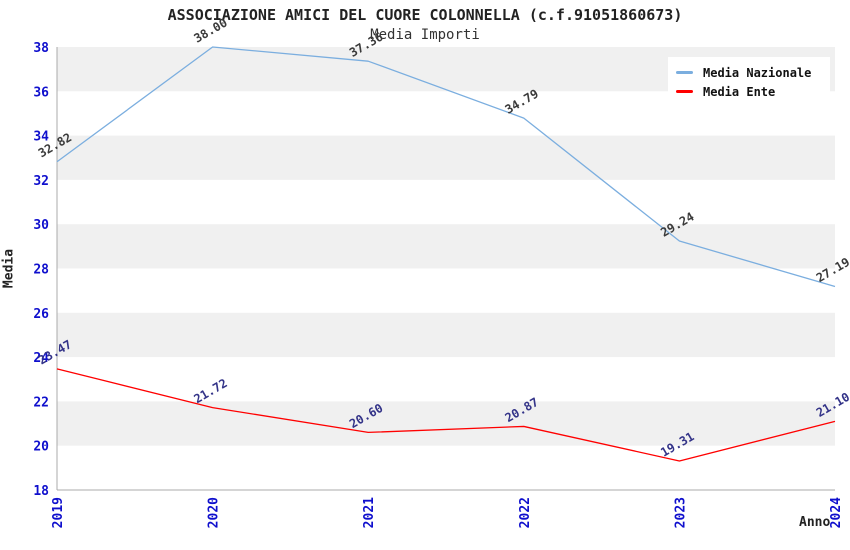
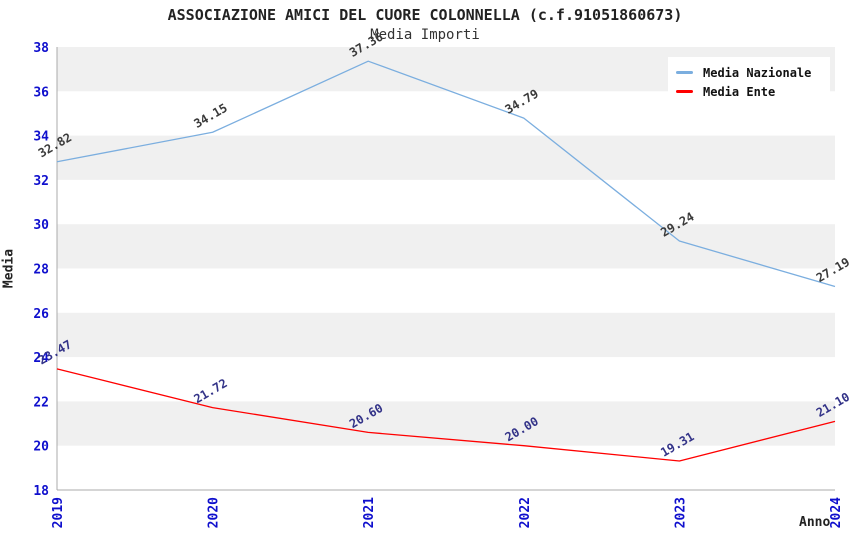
Media Nazionale/2020: 38.00 -> 34.15
Media Ente/2022: 20.87 -> 20.00
